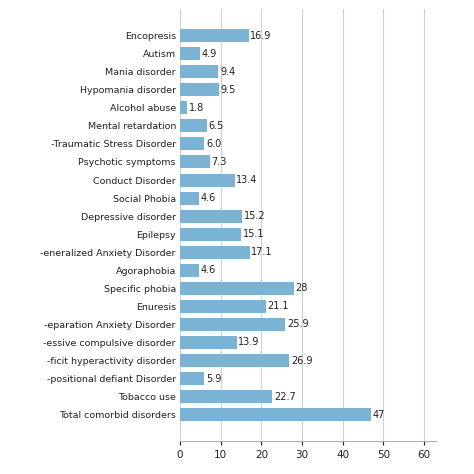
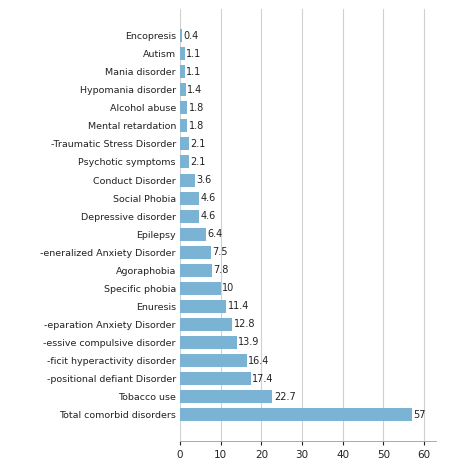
Encopresis: 16.9 -> 0.4
Autism: 4.9 -> 1.1
Mania disorder: 9.4 -> 1.1
Hypomania disorder: 9.5 -> 1.4
Mental retardation: 6.5 -> 1.8
-Traumatic Stress Disorder: 6.0 -> 2.1
Psychotic symptoms: 7.3 -> 2.1
Conduct Disorder: 13.4 -> 3.6
Depressive disorder: 15.2 -> 4.6
Epilepsy: 15.1 -> 6.4
-eneralized Anxiety Disorder: 17.1 -> 7.5
Agoraphobia: 4.6 -> 7.8
Specific phobia: 28 -> 10
Enuresis: 21.1 -> 11.4
-eparation Anxiety Disorder: 25.9 -> 12.8
-ficit hyperactivity disorder: 26.9 -> 16.4
-positional defiant Disorder: 5.9 -> 17.4
Total comorbid disorders: 47 -> 57
